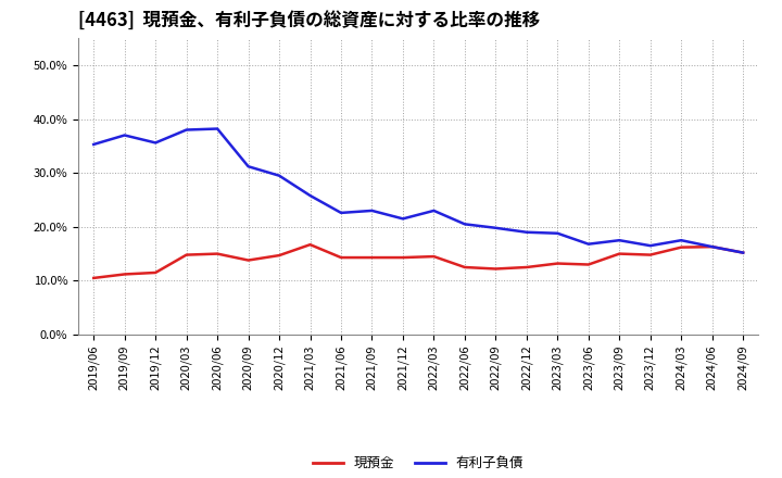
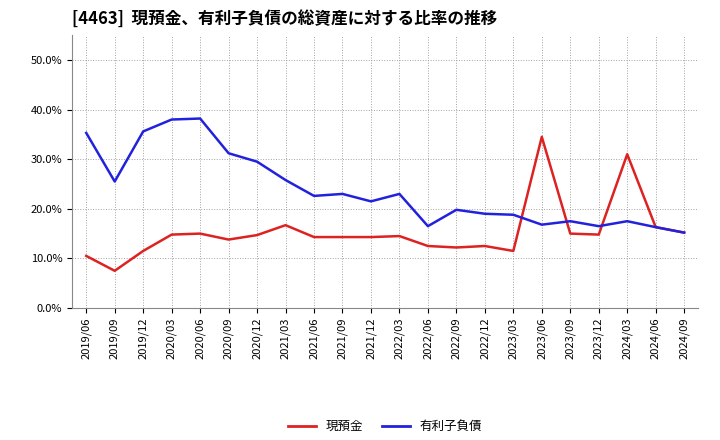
現預金/2019/09: 11.2% -> 7.5%
有利子負債/2019/09: 37.0% -> 25.5%
有利子負債/2022/06: 20.5% -> 16.5%
現預金/2023/03: 13.2% -> 11.5%
現預金/2023/06: 13.0% -> 34.5%
現預金/2024/03: 16.2% -> 31.0%
